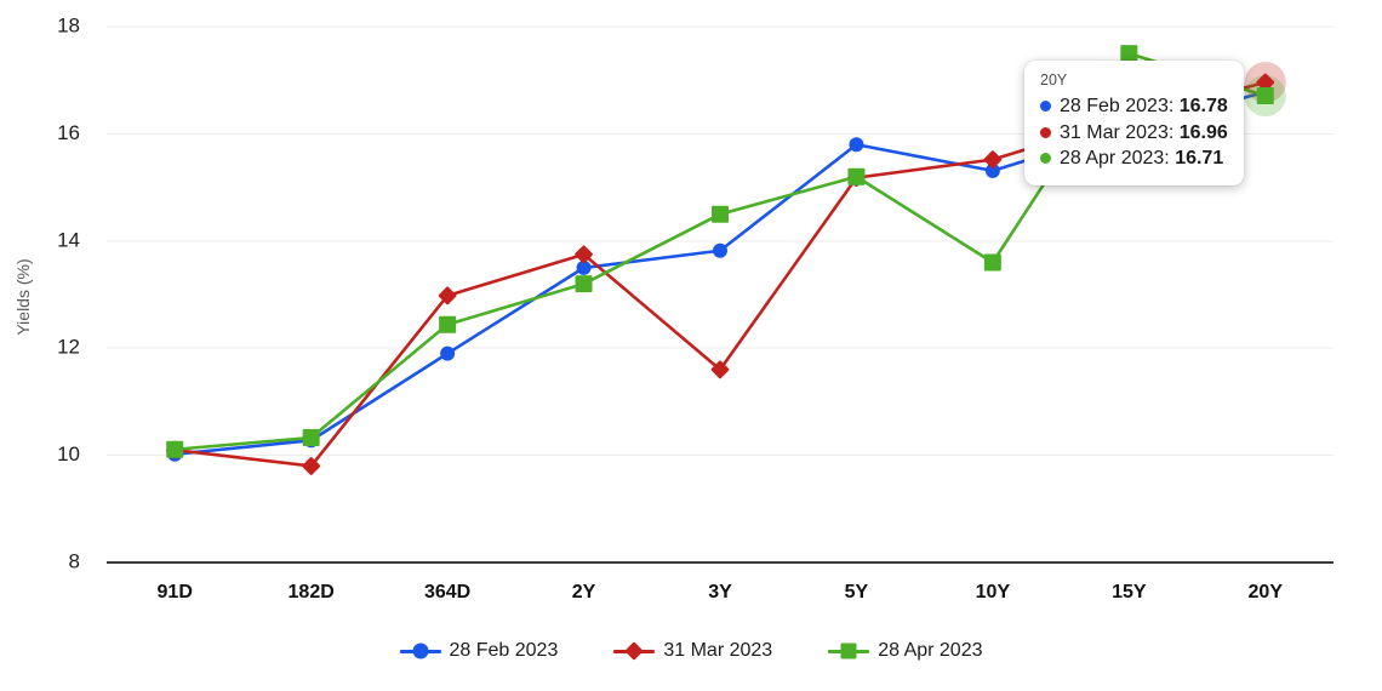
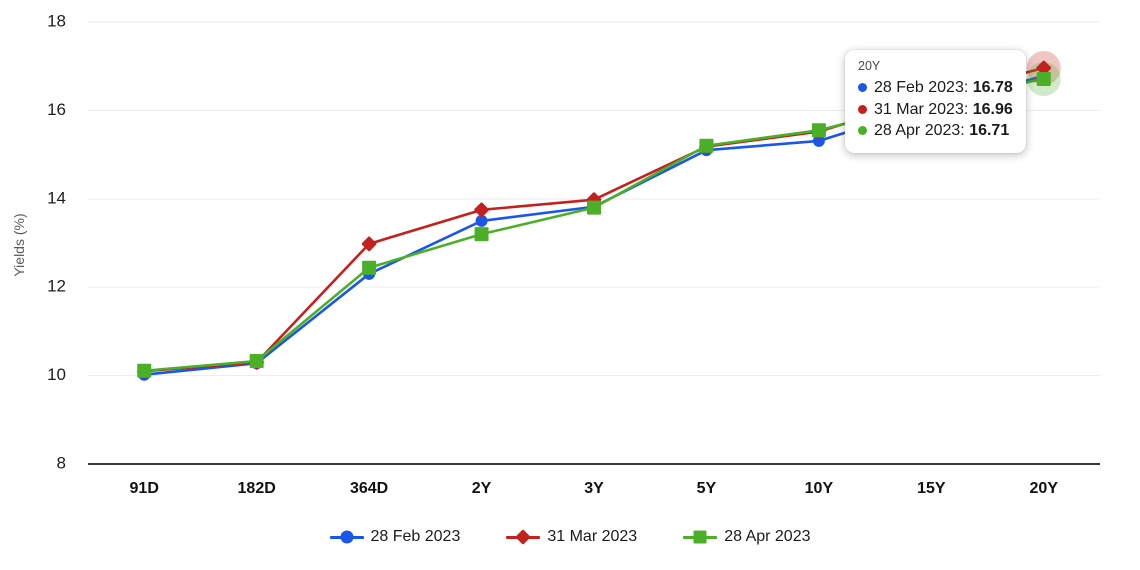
31 Mar 2023/182D: 9.8 -> 10.3
28 Feb 2023/364D: 11.9 -> 12.3
31 Mar 2023/3Y: 11.6 -> 14.0
28 Apr 2023/3Y: 14.5 -> 13.8
28 Feb 2023/5Y: 15.8 -> 15.1
28 Apr 2023/10Y: 13.6 -> 15.6
28 Apr 2023/15Y: 17.5 -> 16.2
